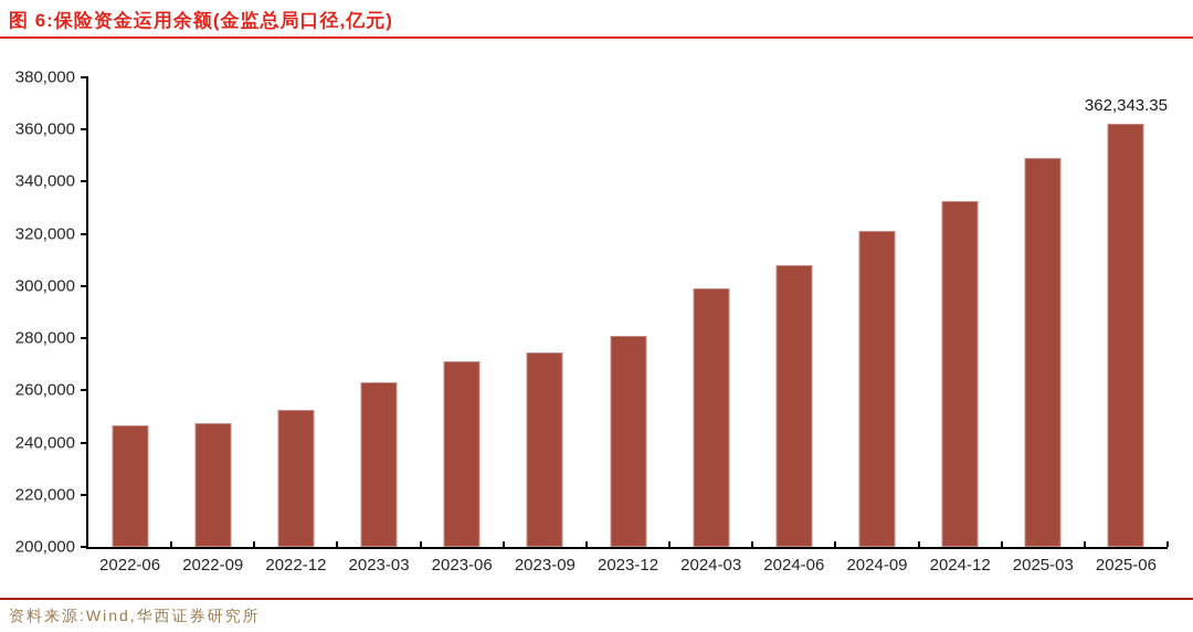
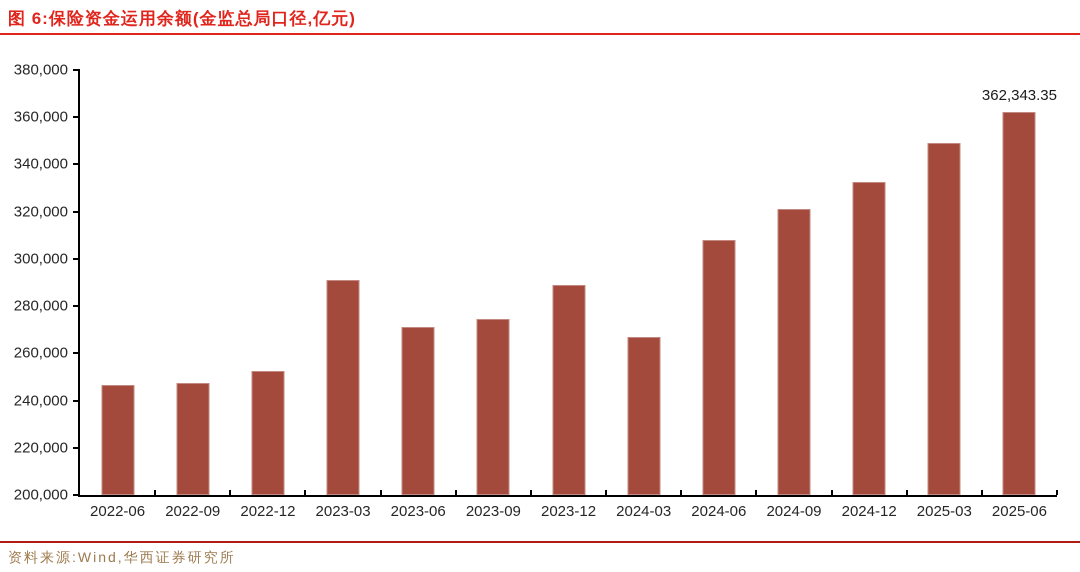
2023-03: 263000 -> 291000
2023-12: 281000 -> 289000
2024-03: 299000 -> 267000
